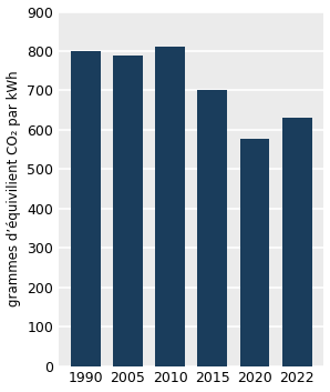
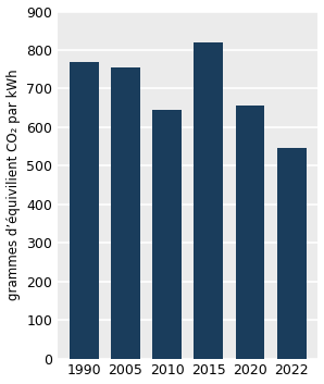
1990: 800 -> 770
2005: 790 -> 755
2010: 810 -> 645
2015: 700 -> 820
2020: 578 -> 655
2022: 630 -> 545
